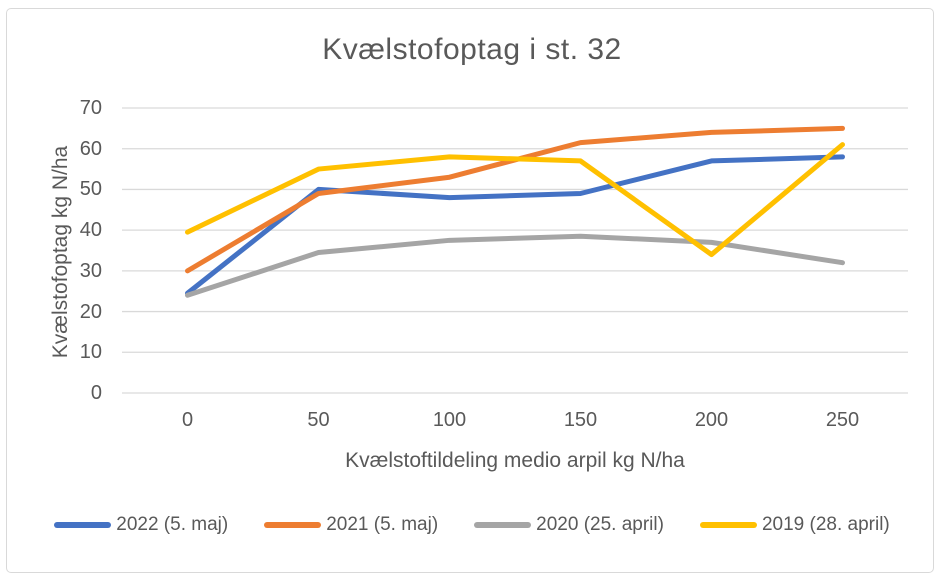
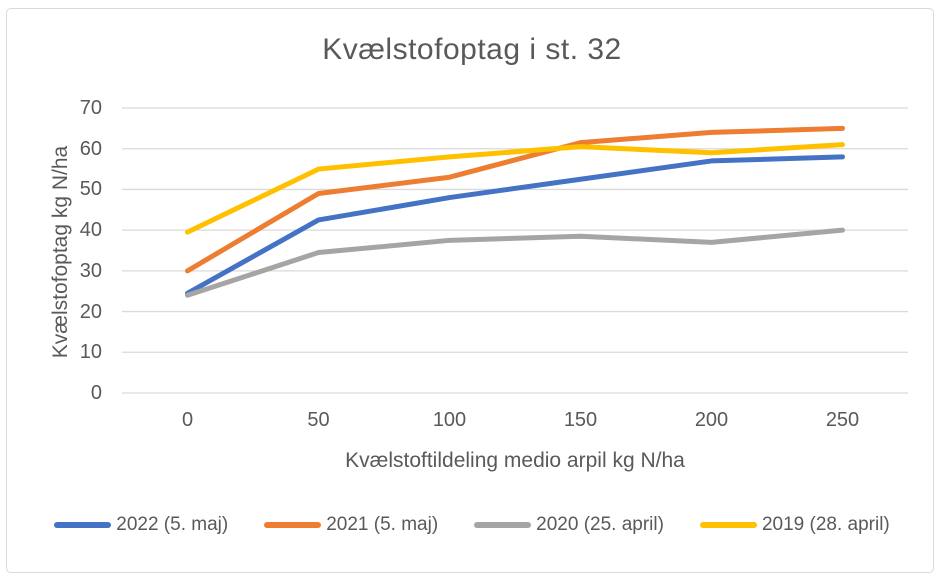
2022 (5. maj)/50: 50 -> 42
2022 (5. maj)/150: 49 -> 52
2019 (28. april)/150: 57 -> 60
2019 (28. april)/200: 34 -> 59
2020 (25. april)/250: 32 -> 40
